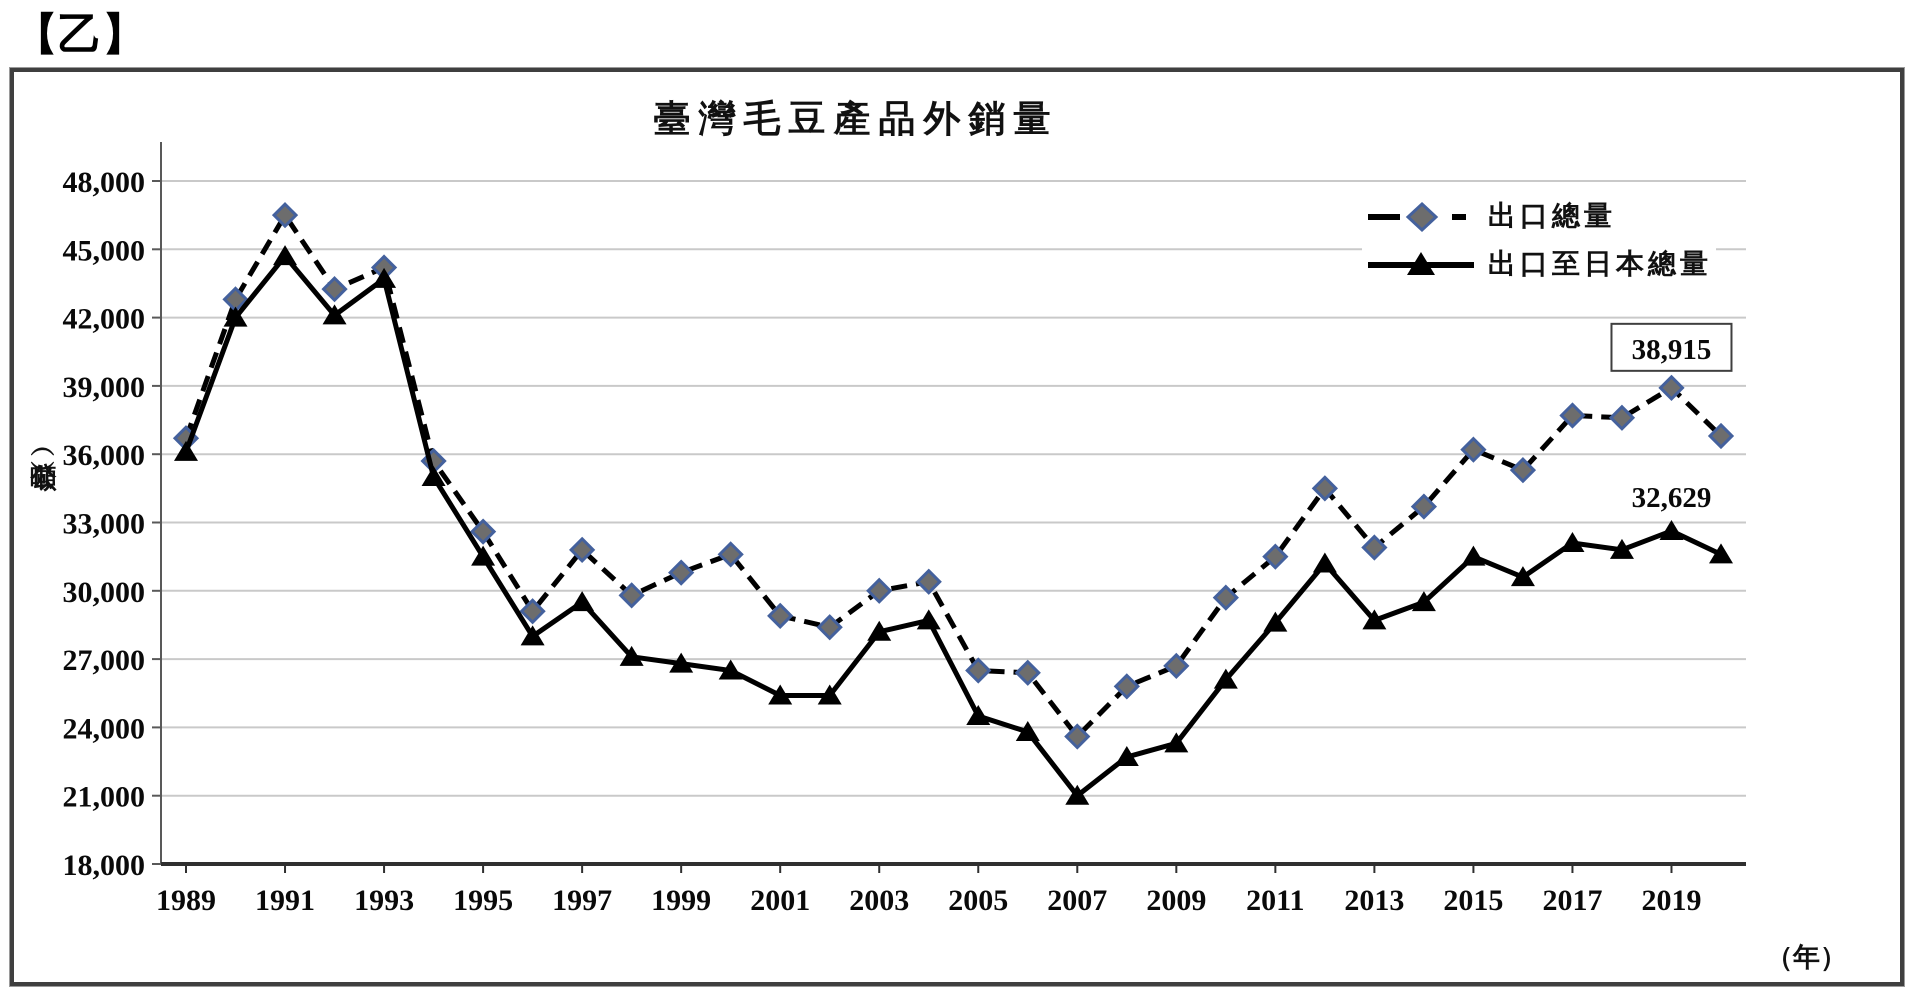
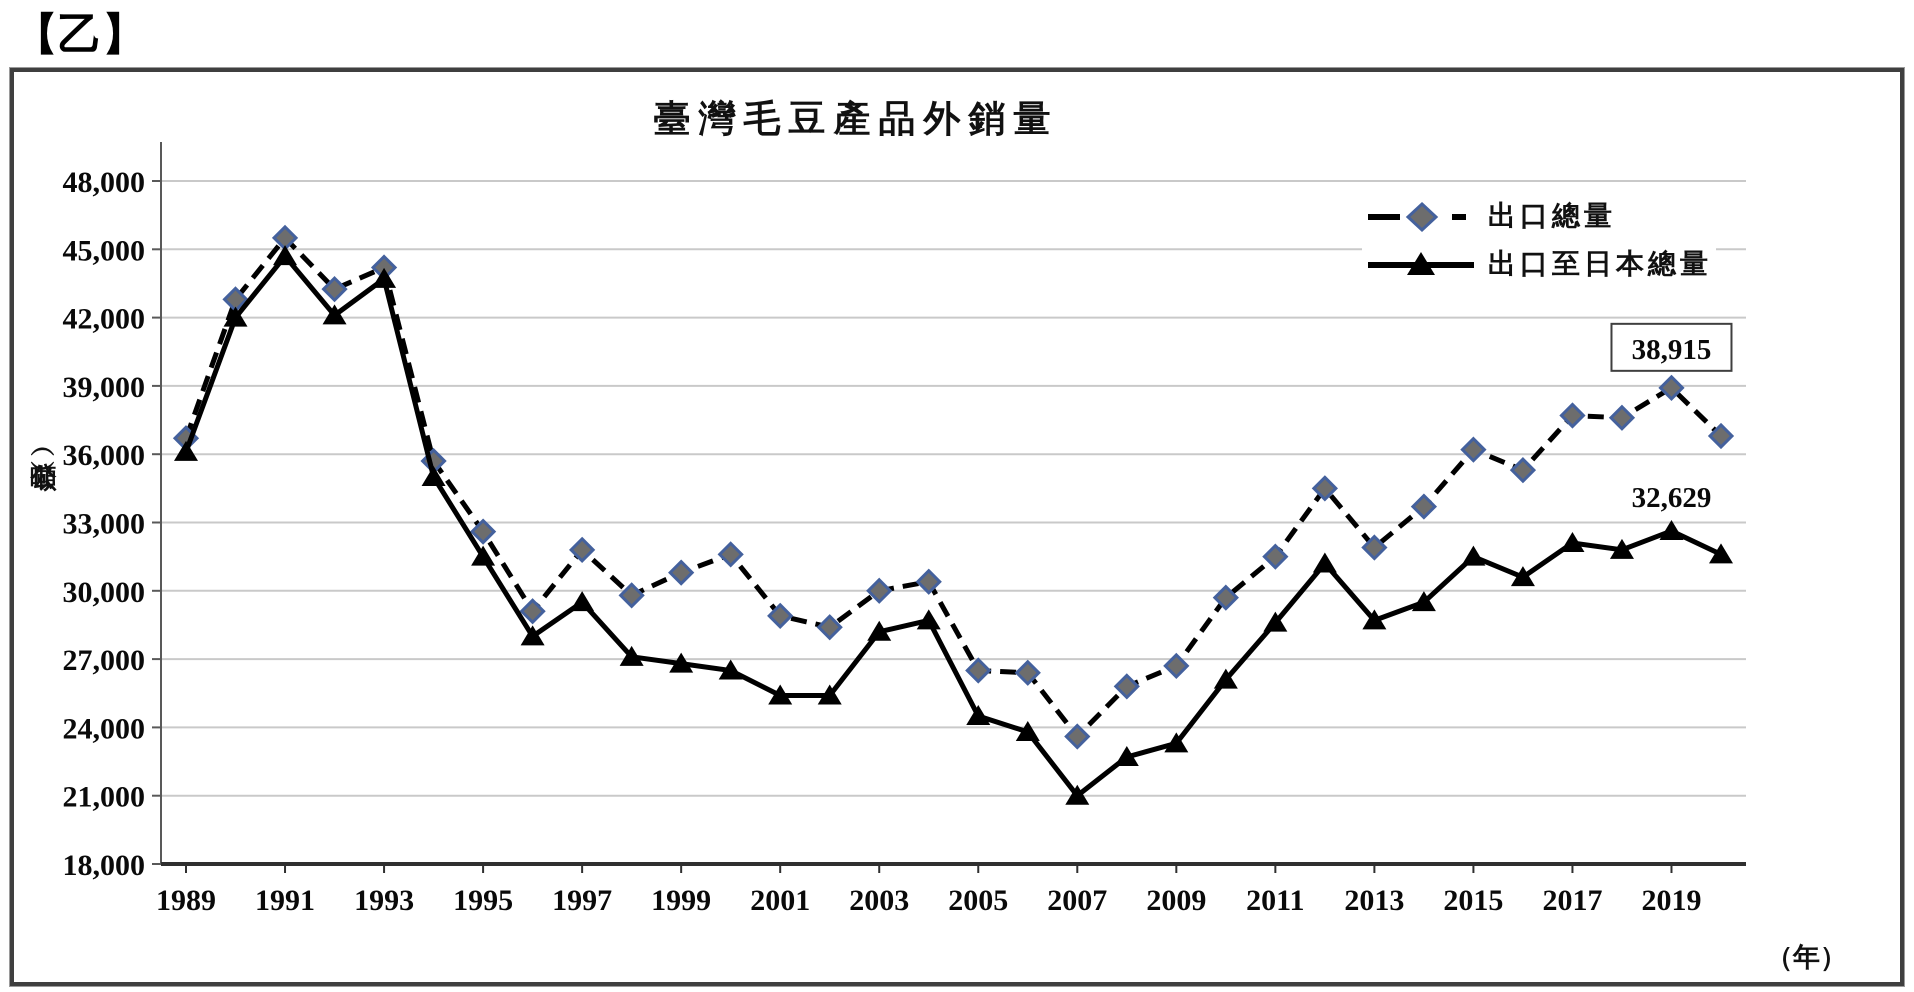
出口總量/1991: 46500 -> 45500
